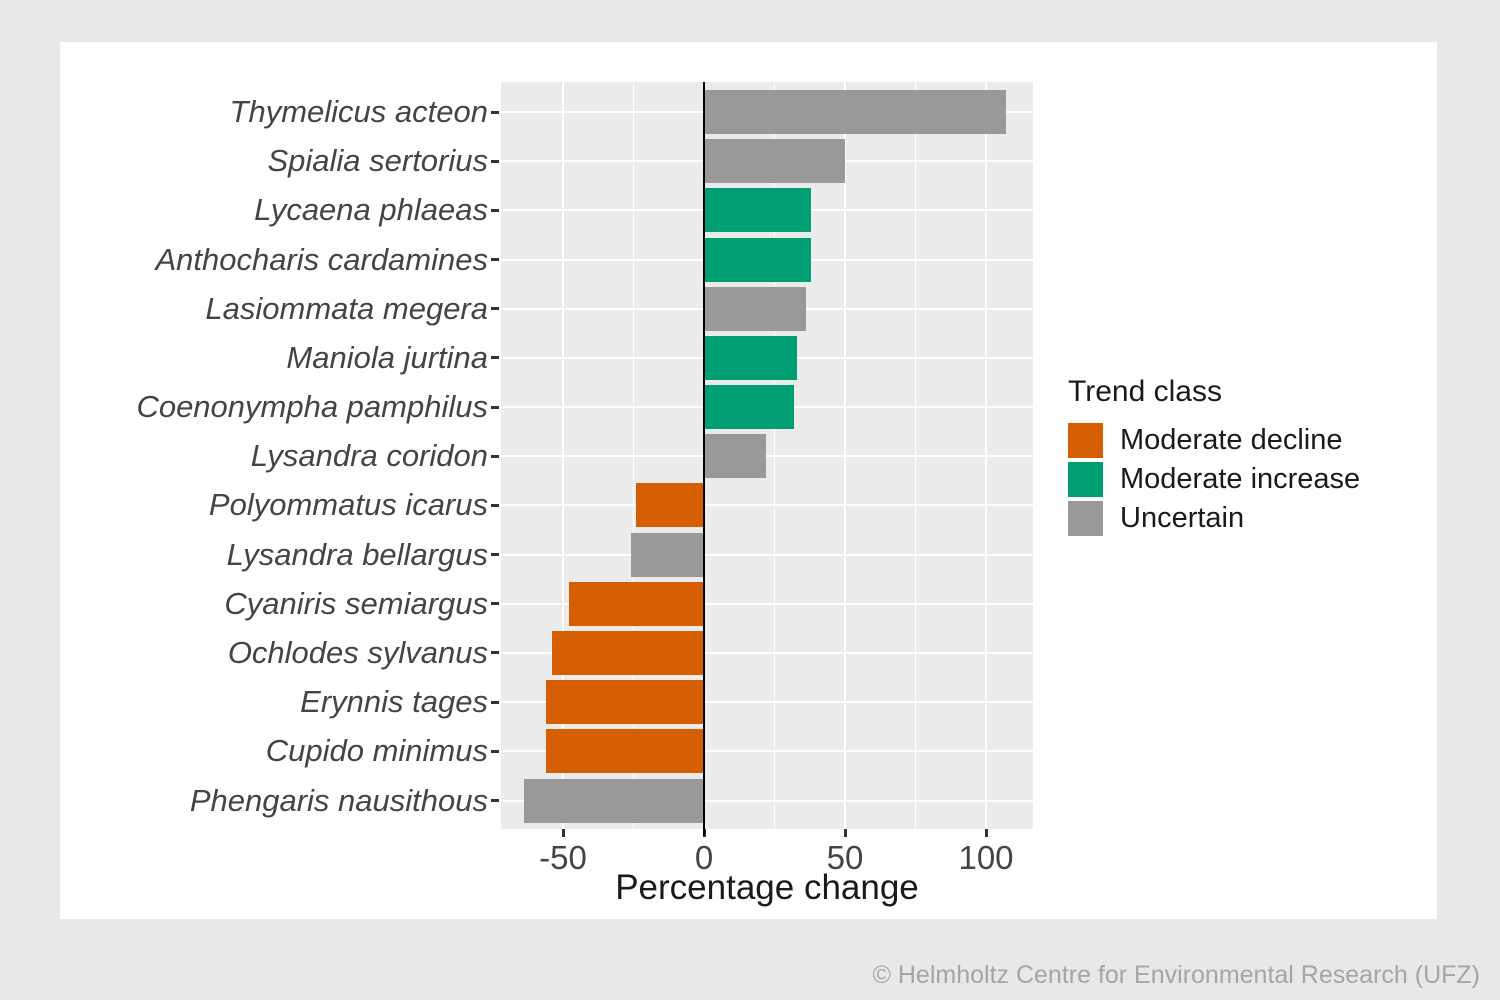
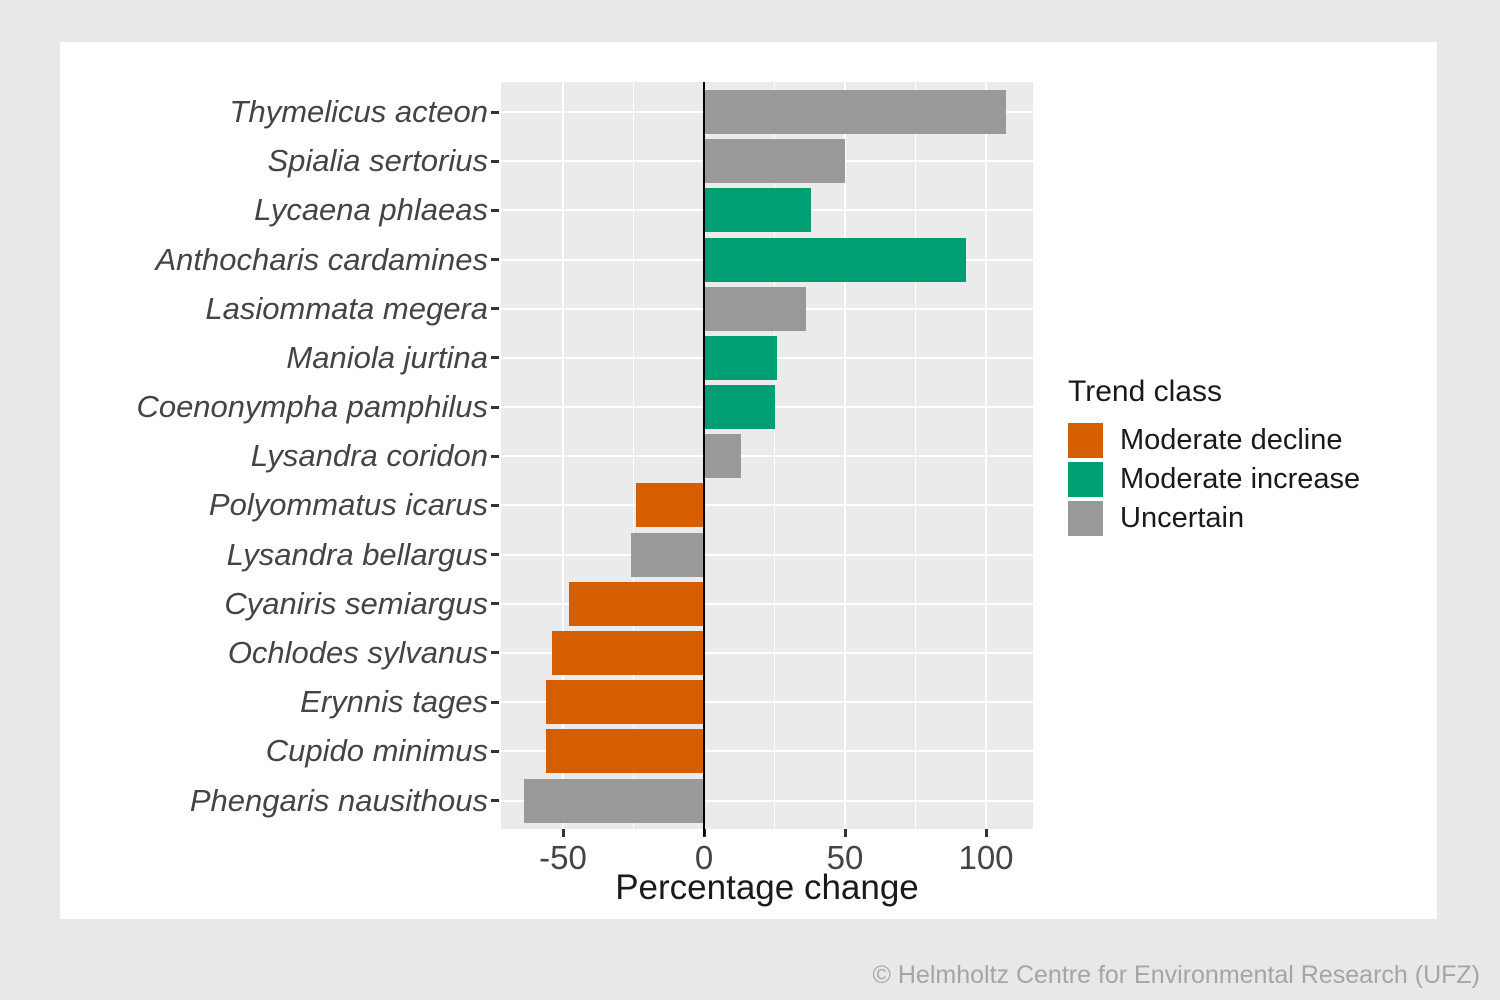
Anthocharis cardamines: 38 -> 93
Maniola jurtina: 33 -> 26
Coenonympha pamphilus: 32 -> 25
Lysandra coridon: 22 -> 13
